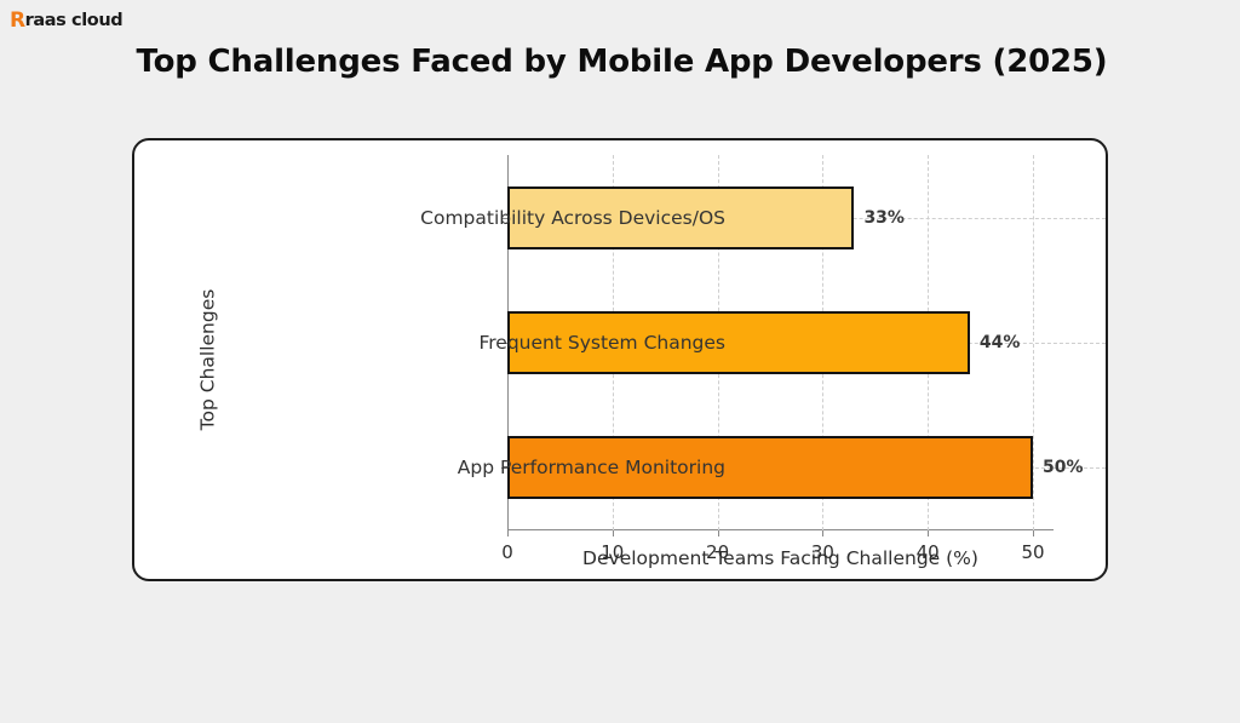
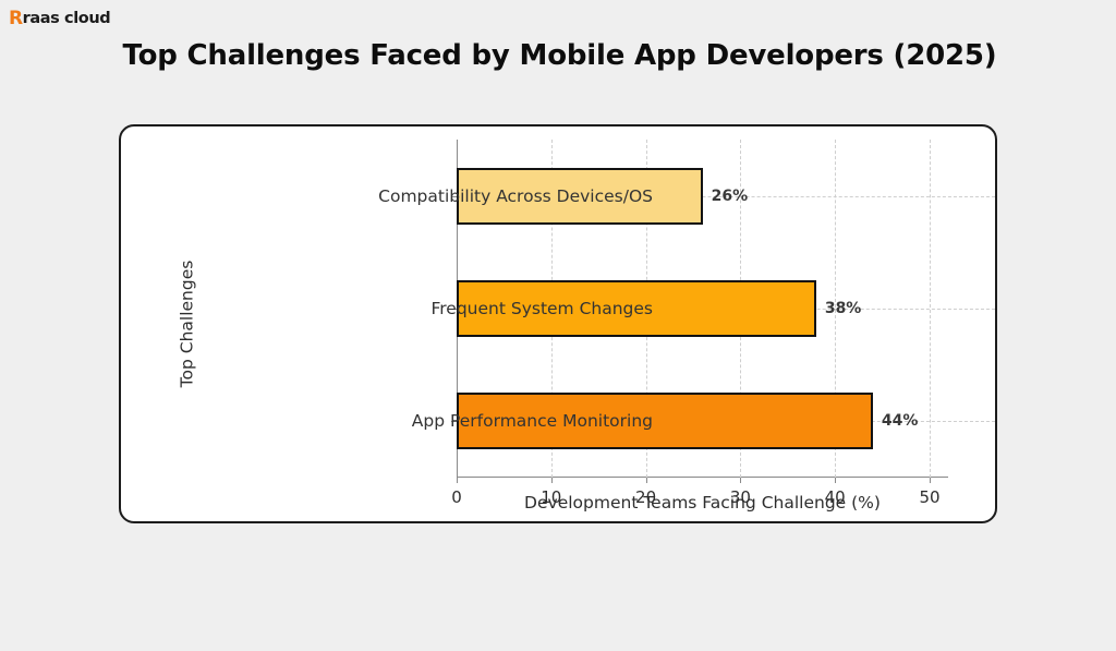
App Performance Monitoring: 50% -> 44%
Frequent System Changes: 44% -> 38%
Compatibility Across Devices/OS: 33% -> 26%
